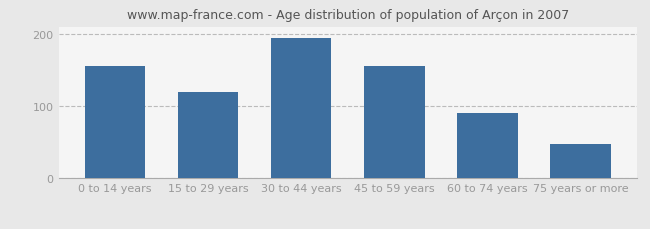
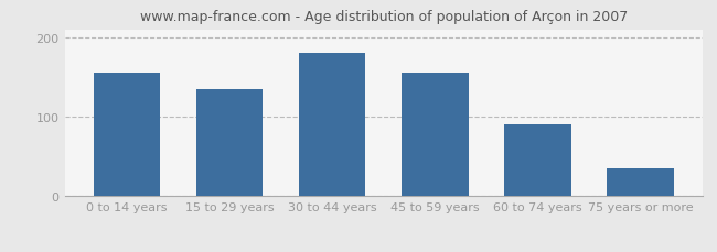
15 to 29 years: 120 -> 135
30 to 44 years: 194 -> 180
75 years or more: 48 -> 35
